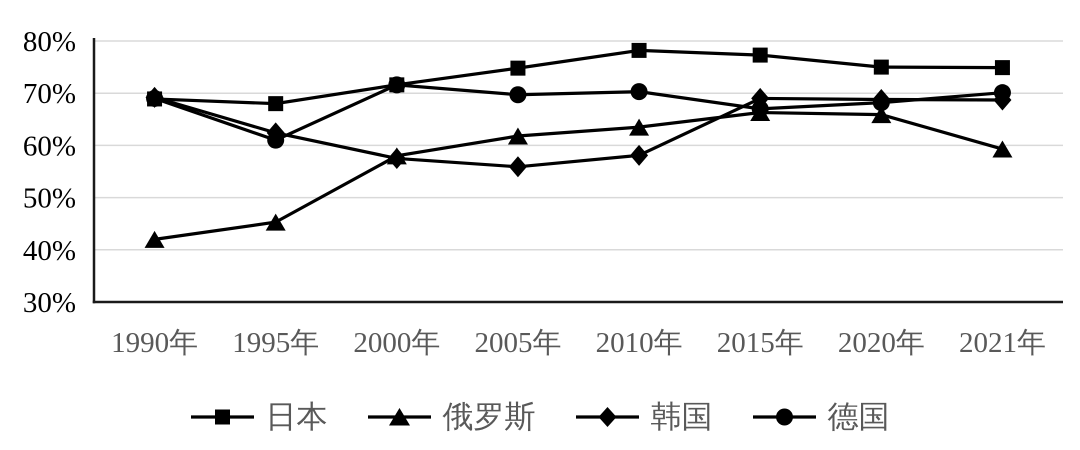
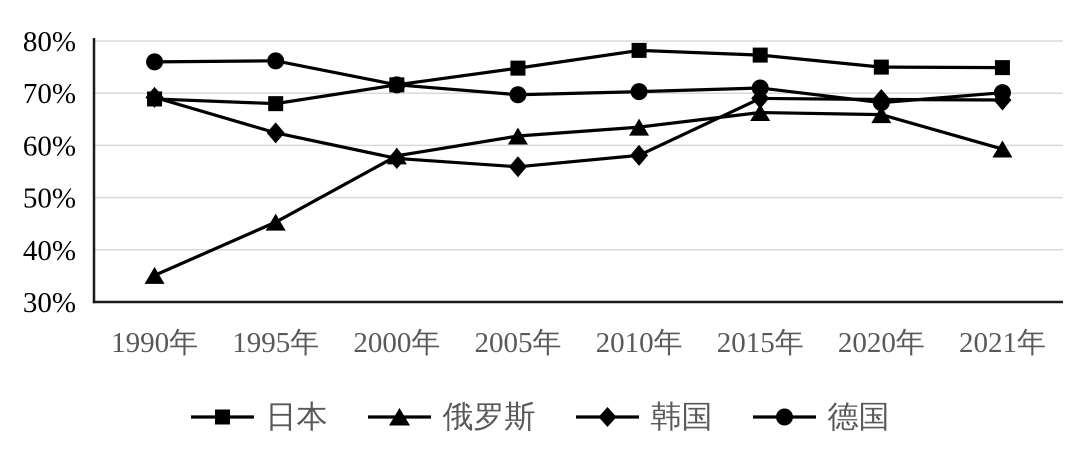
俄罗斯/1990年: 42% -> 35%
德国/1990年: 69% -> 76%
德国/1995年: 61% -> 76%
德国/2015年: 67% -> 71%
